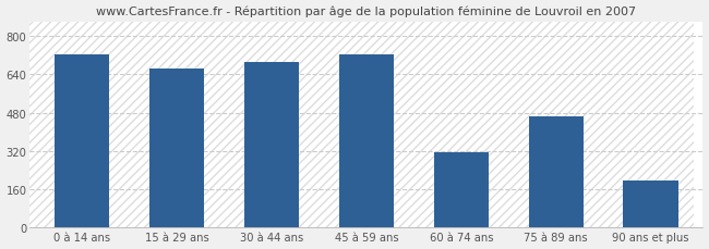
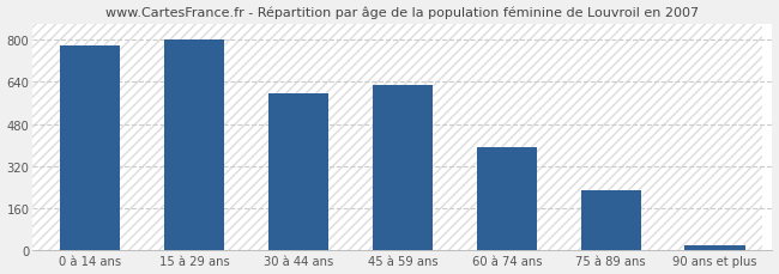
0 à 14 ans: 725 -> 778
15 à 29 ans: 665 -> 800
30 à 44 ans: 690 -> 597
45 à 59 ans: 725 -> 628
60 à 74 ans: 315 -> 390
75 à 89 ans: 465 -> 228
90 ans et plus: 195 -> 18
